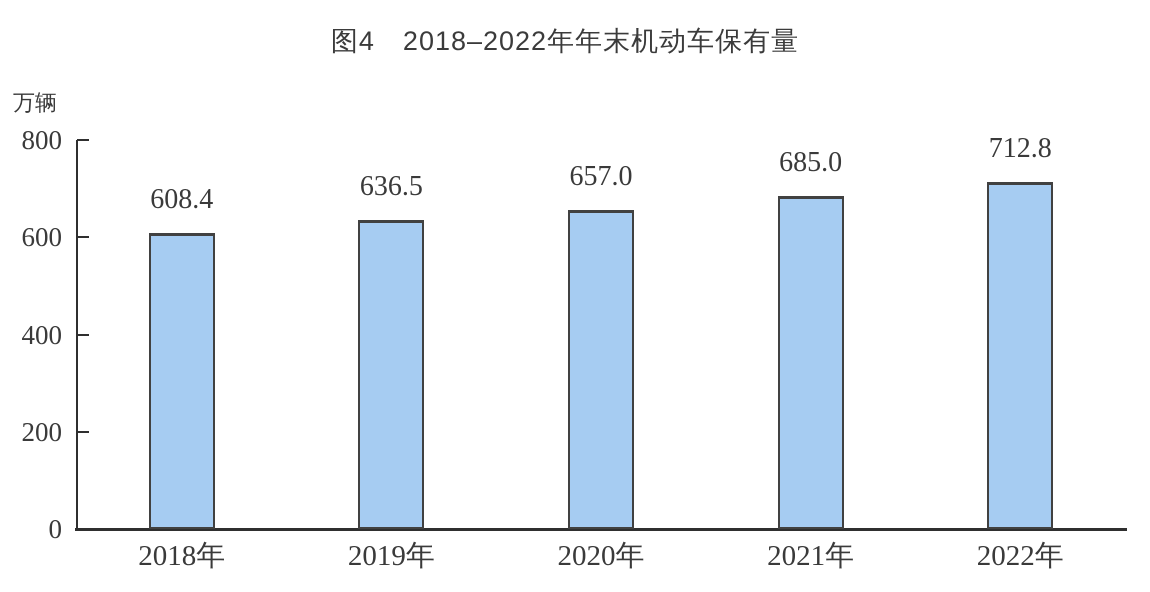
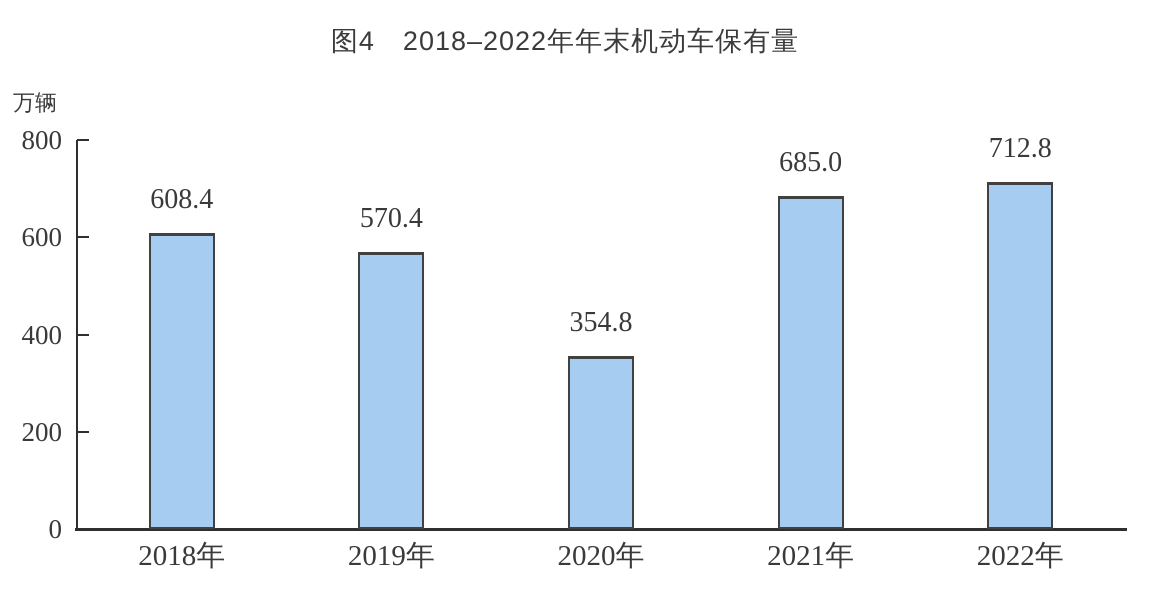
2019年: 636.5 -> 570.4
2020年: 657.0 -> 354.8
